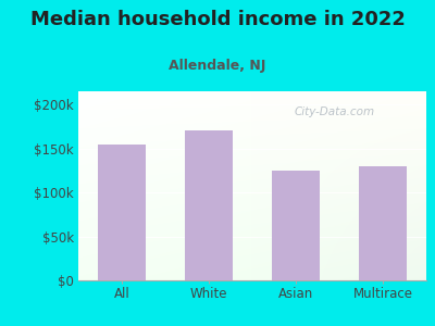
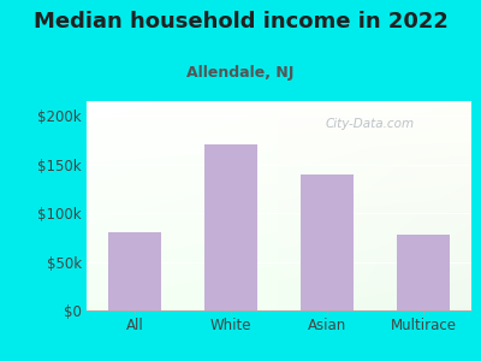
All: $155k -> $80k
Asian: $125k -> $140k
Multirace: $130k -> $78k
